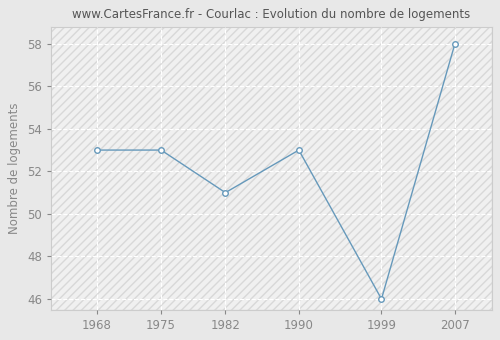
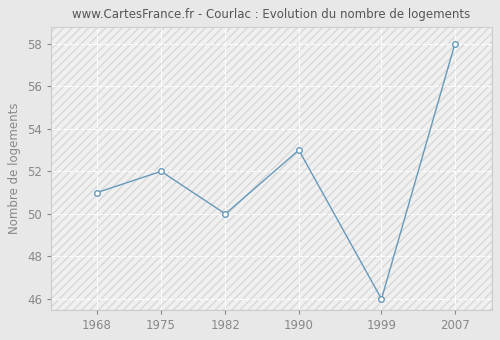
1968: 53 -> 51
1975: 53 -> 52
1982: 51 -> 50
